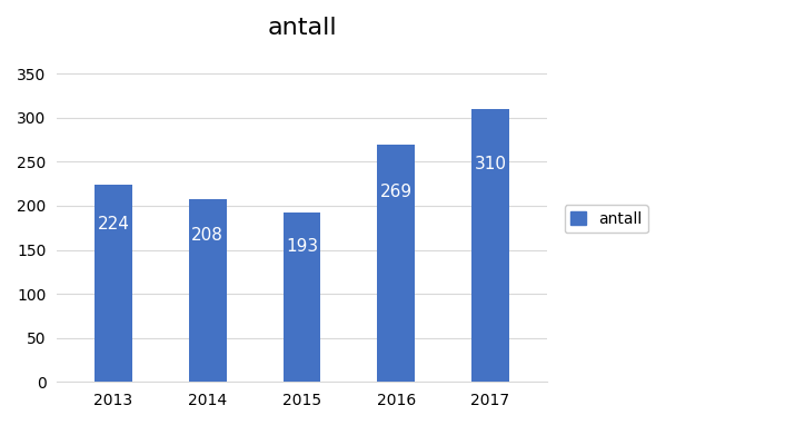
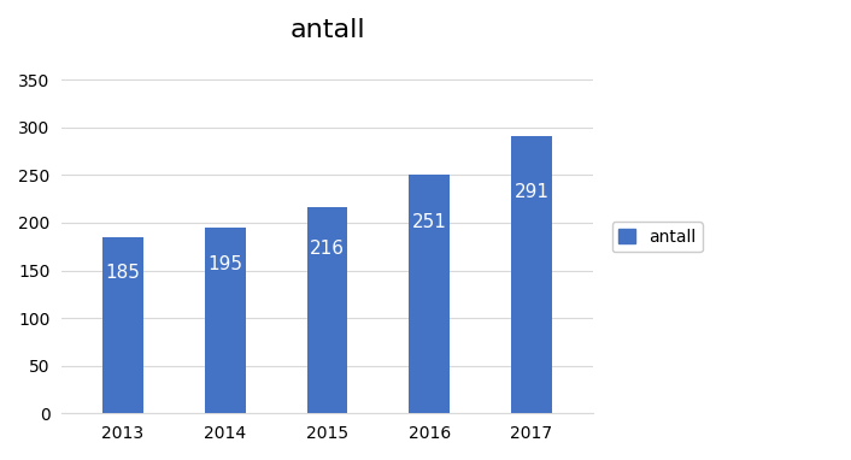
2013: 224 -> 185
2014: 208 -> 195
2015: 193 -> 216
2016: 269 -> 251
2017: 310 -> 291
